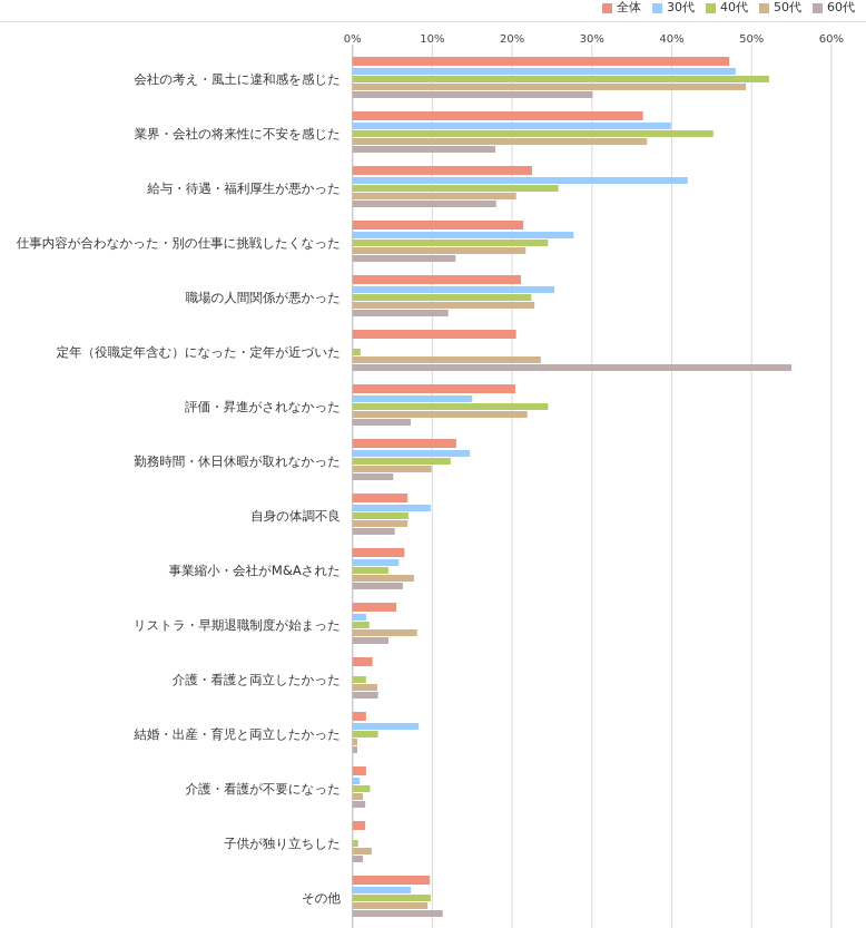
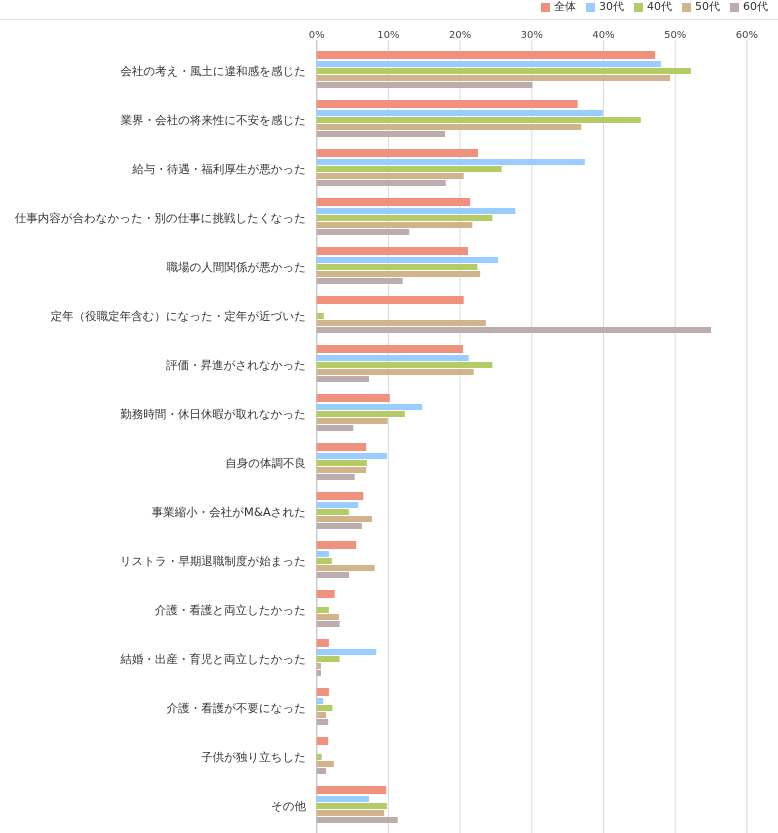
30代/給与・待遇・福利厚生が悪かった: 42% -> 37%
30代/評価・昇進がされなかった: 15% -> 21%
全体/勤務時間・休日休暇が取れなかった: 13% -> 10%
